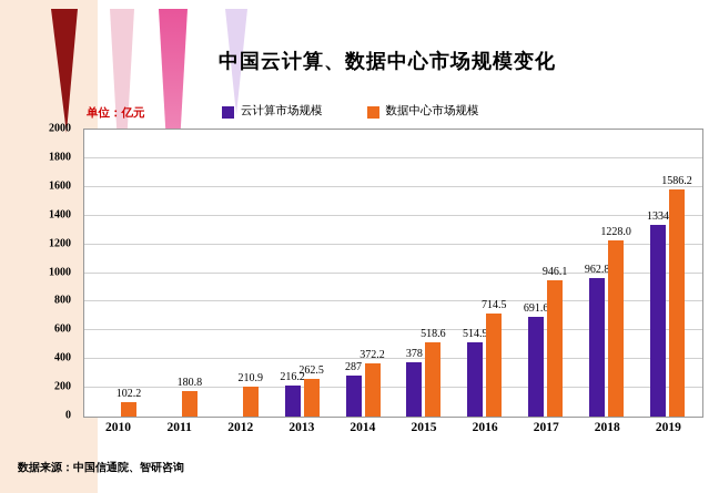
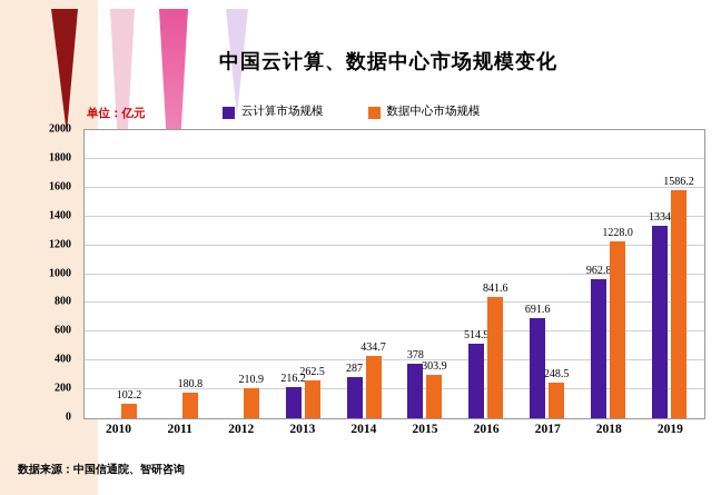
数据中心市场规模/2014: 372.2 -> 434.7
数据中心市场规模/2015: 518.6 -> 303.9
数据中心市场规模/2016: 714.5 -> 841.6
数据中心市场规模/2017: 946.1 -> 248.5
